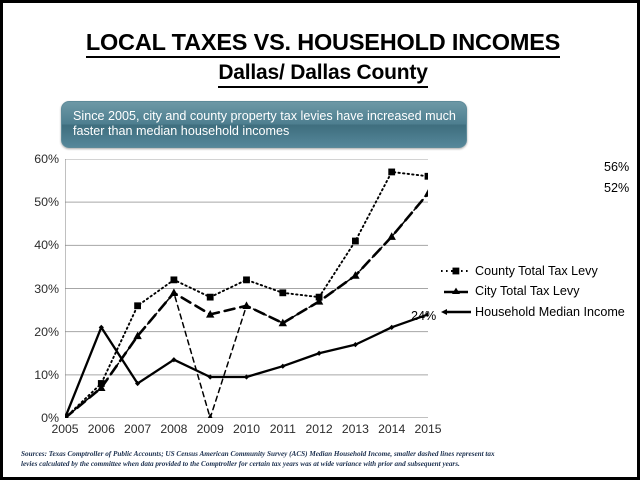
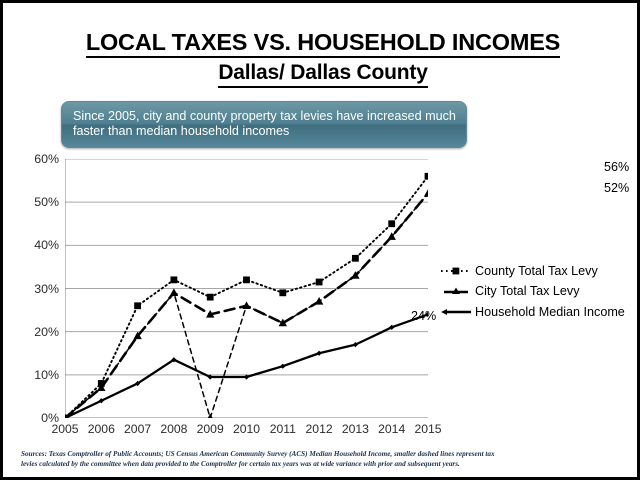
Household Median Income/2006: 21% -> 4%
County Total Tax Levy/2012: 28% -> 32%
County Total Tax Levy/2013: 41% -> 37%
County Total Tax Levy/2014: 57% -> 45%
